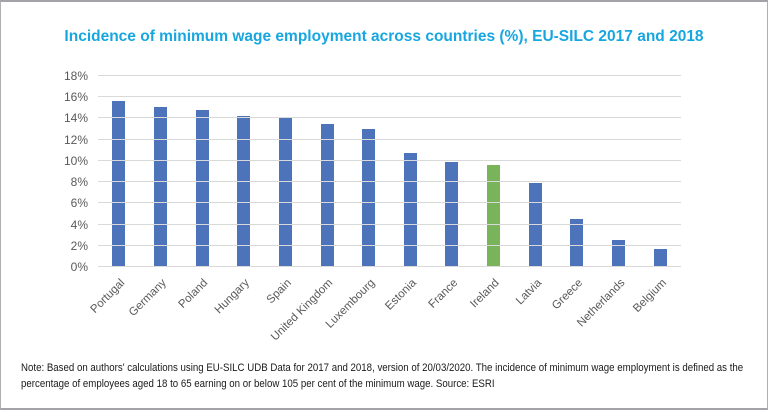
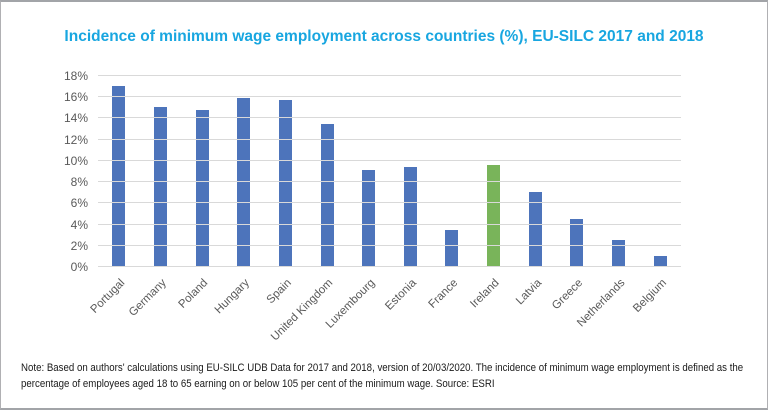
Portugal: 15.6% -> 17.1%
Hungary: 14.2% -> 15.9%
Spain: 14.0% -> 15.7%
Luxembourg: 13.0% -> 9.1%
Estonia: 10.7% -> 9.4%
France: 9.9% -> 3.5%
Latvia: 7.9% -> 7.1%
Belgium: 1.7% -> 1.0%
